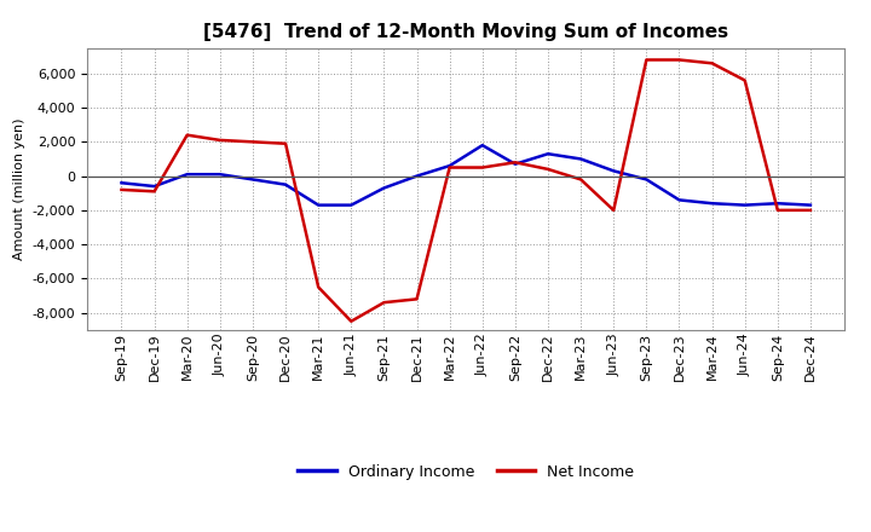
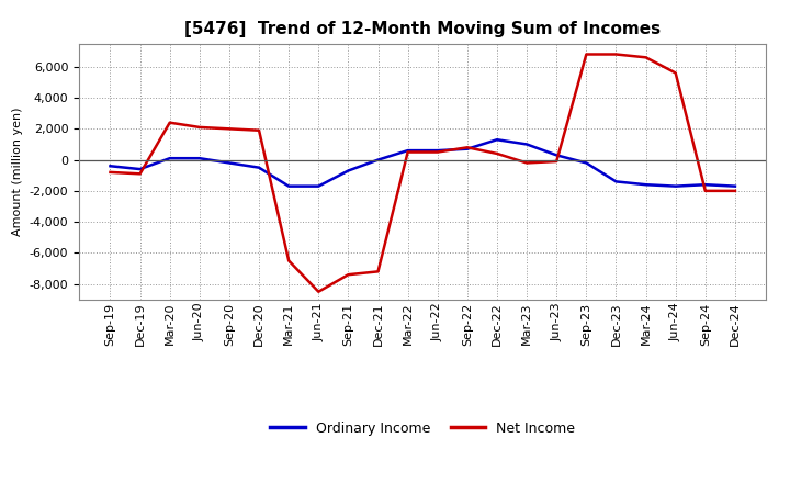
Ordinary Income/Jun-22: 1,800 -> 600
Net Income/Jun-23: -2,000 -> -100
